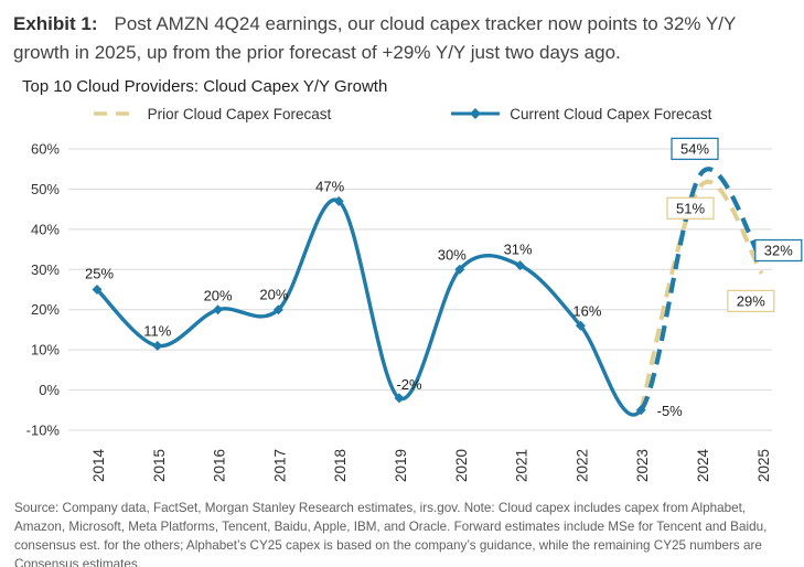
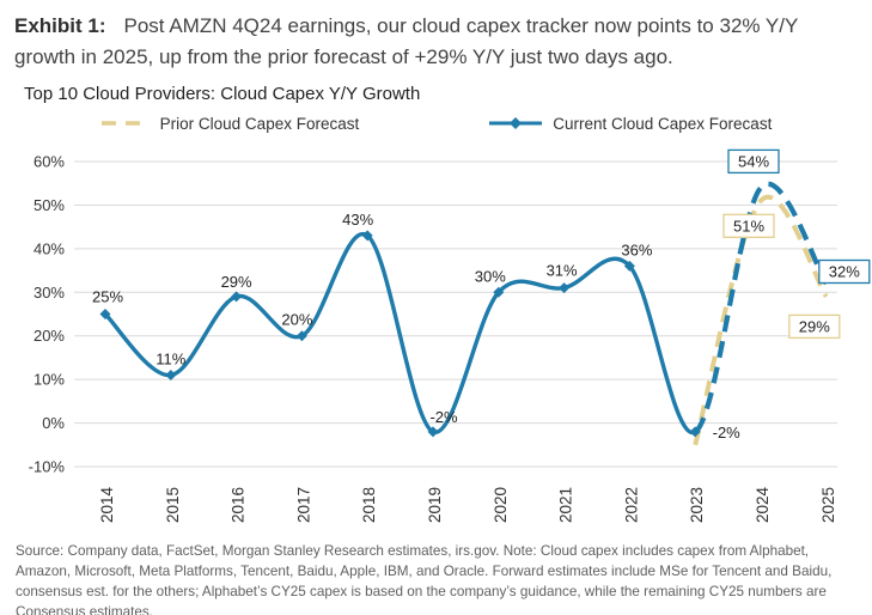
Current Cloud Capex Forecast/2016: 20% -> 29%
Current Cloud Capex Forecast/2018: 47% -> 43%
Current Cloud Capex Forecast/2022: 16% -> 36%
Current Cloud Capex Forecast/2023: -5% -> -2%
